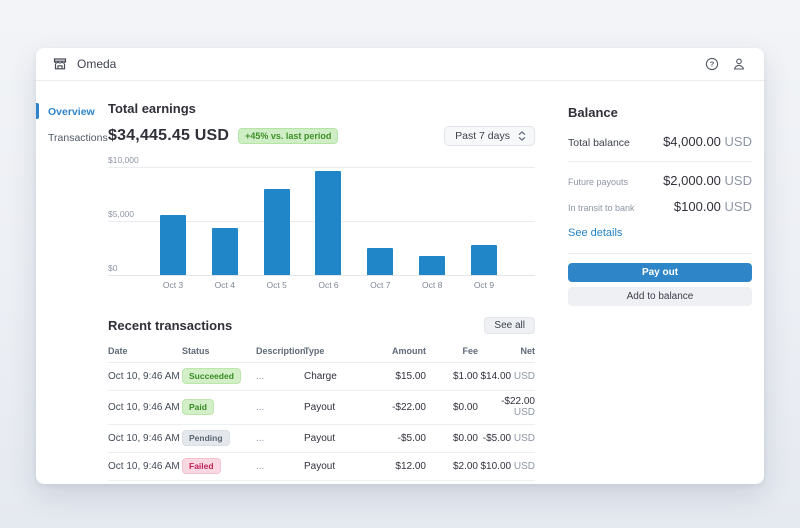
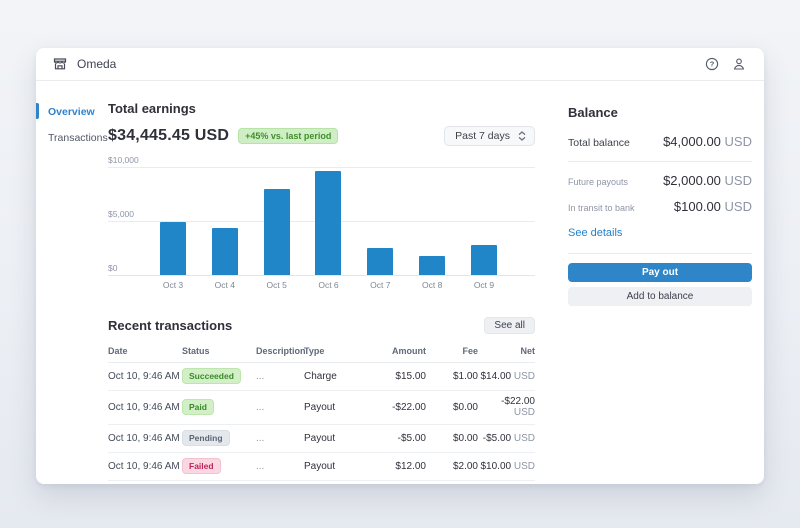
Oct 3: $5600 -> $4900
